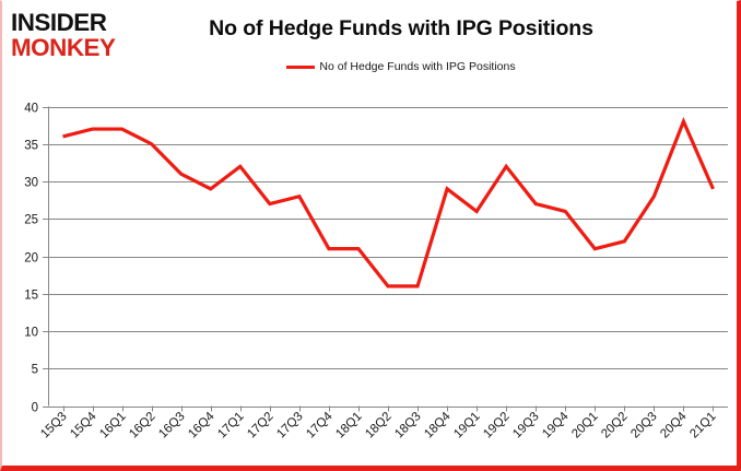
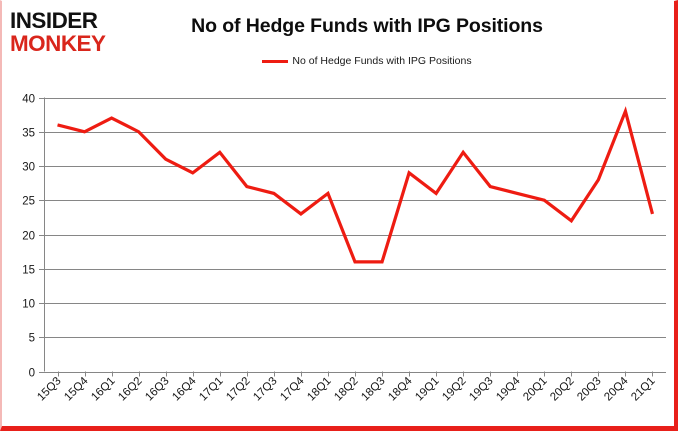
15Q4: 37 -> 35
17Q3: 28 -> 26
17Q4: 21 -> 23
18Q1: 21 -> 26
20Q1: 21 -> 25
21Q1: 29 -> 23
